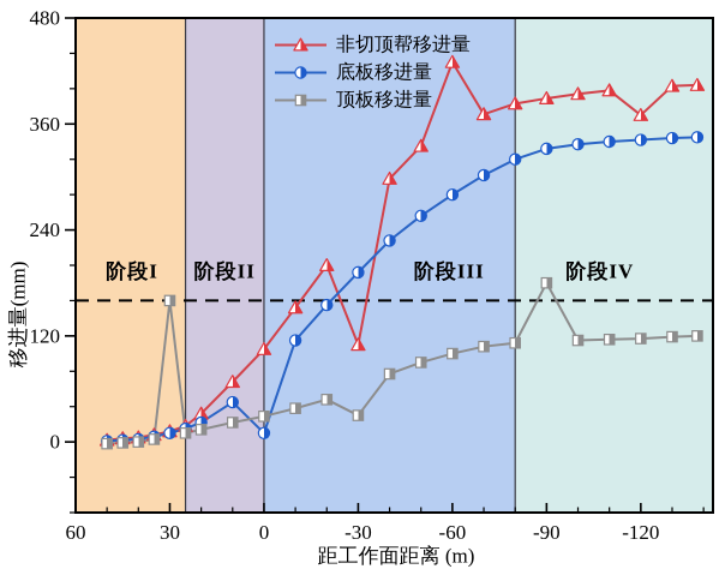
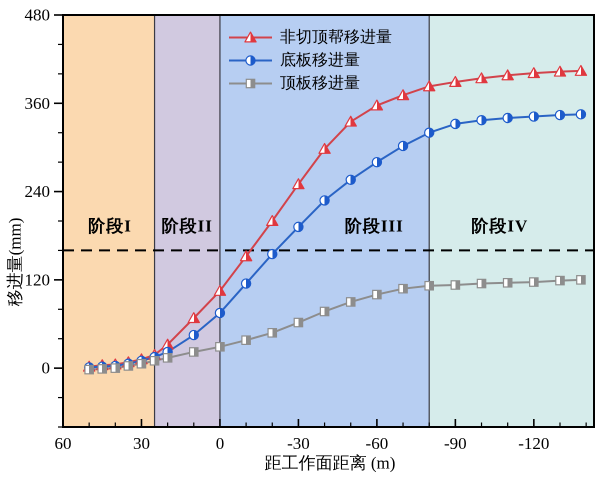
顶板移进量/30: 160 -> 10
底板移进量/0: 10 -> 80
非切顶帮移进量/-30: 110 -> 250
顶板移进量/-30: 30 -> 60
非切顶帮移进量/-60: 430 -> 360
顶板移进量/-90: 180 -> 110
非切顶帮移进量/-120: 370 -> 400
